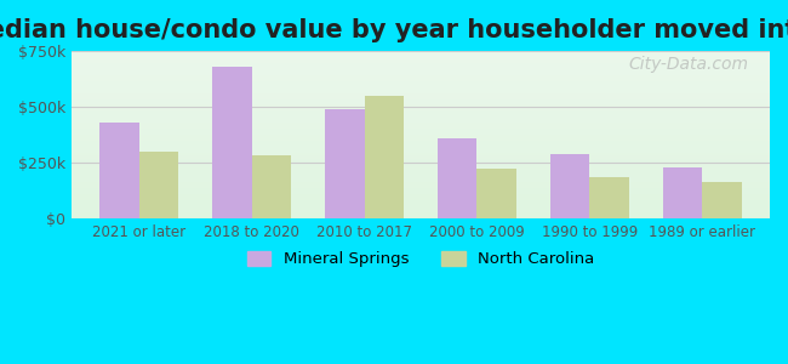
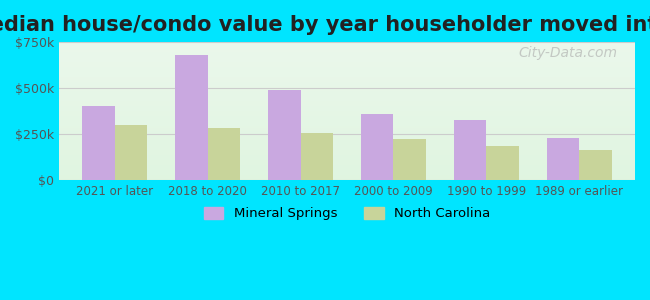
Mineral Springs/2021 or later: $430k -> $400k
North Carolina/2010 to 2017: $550k -> $260k
Mineral Springs/1990 to 1999: $290k -> $320k
